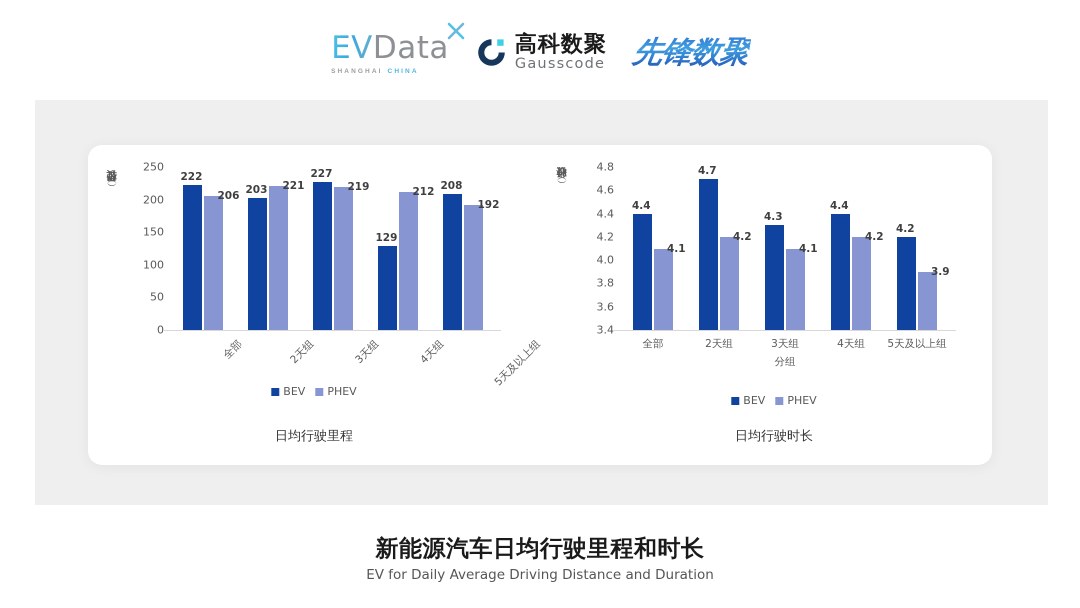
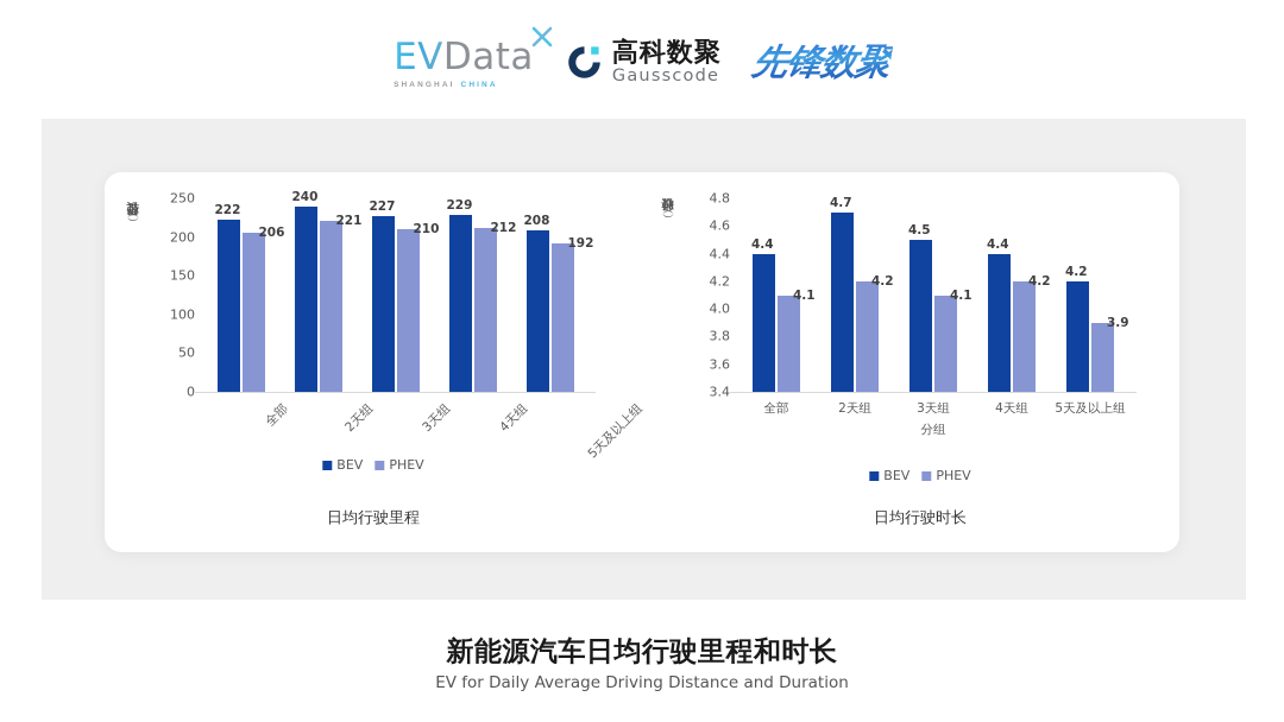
日均行驶里程/BEV/2天组: 203 -> 240
日均行驶里程/PHEV/3天组: 219 -> 210
日均行驶里程/BEV/4天组: 129 -> 229
日均行驶时长/BEV/3天组: 4.3 -> 4.5
